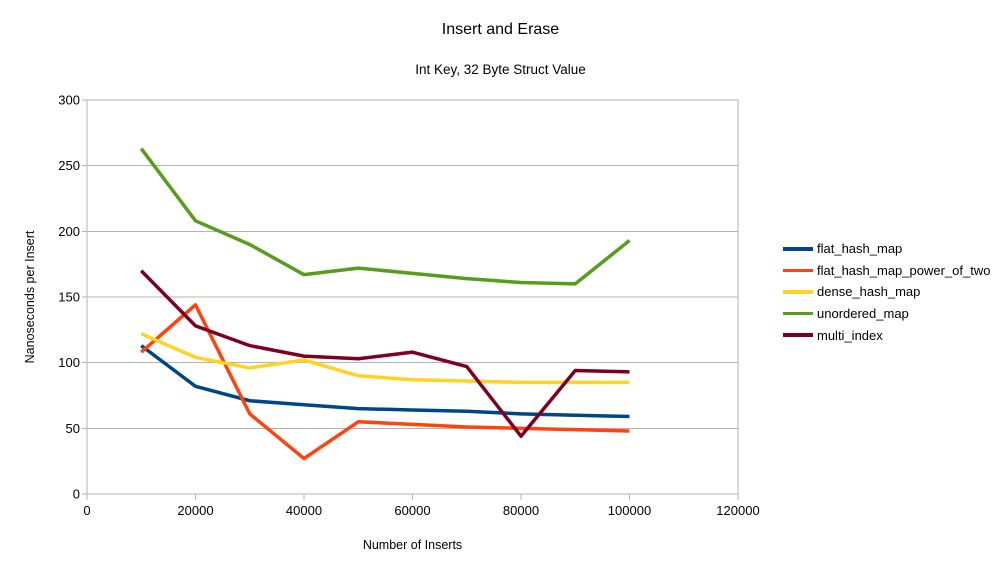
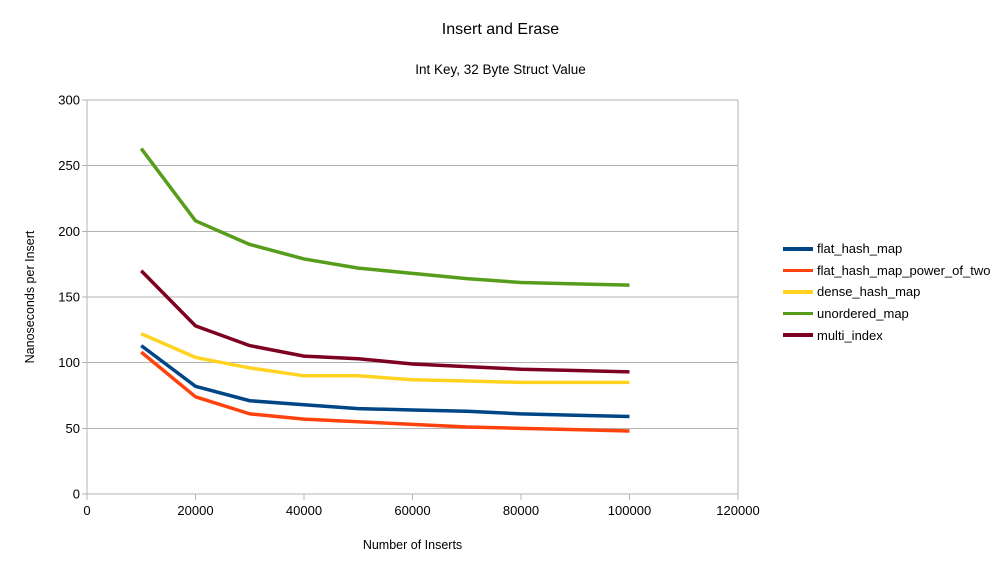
flat_hash_map_power_of_two/20000: 144 -> 74
flat_hash_map_power_of_two/40000: 27 -> 57
dense_hash_map/40000: 102 -> 90
unordered_map/40000: 167 -> 179
multi_index/60000: 108 -> 99
multi_index/80000: 44 -> 95
unordered_map/100000: 193 -> 159
